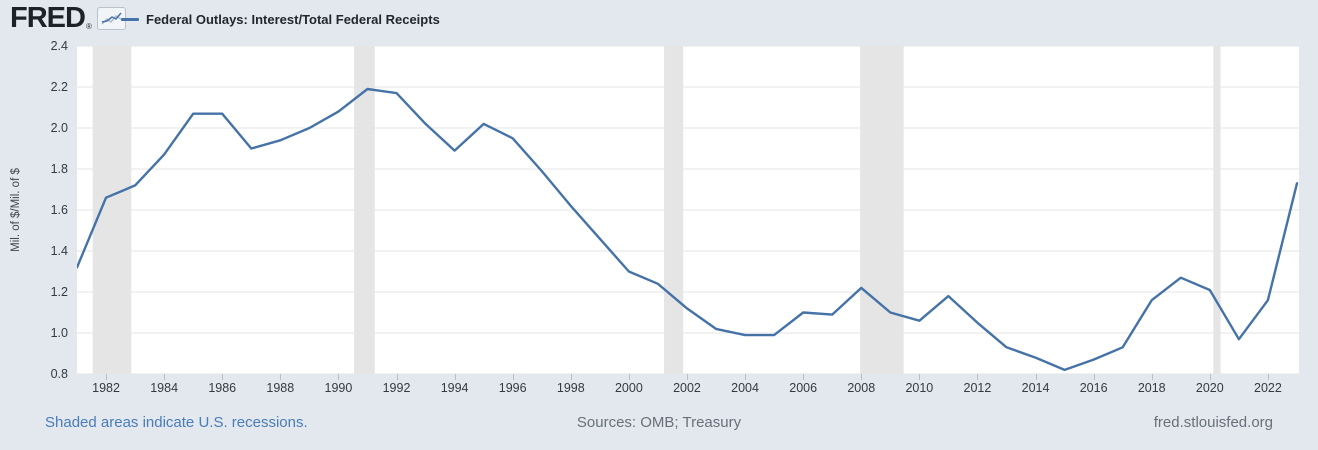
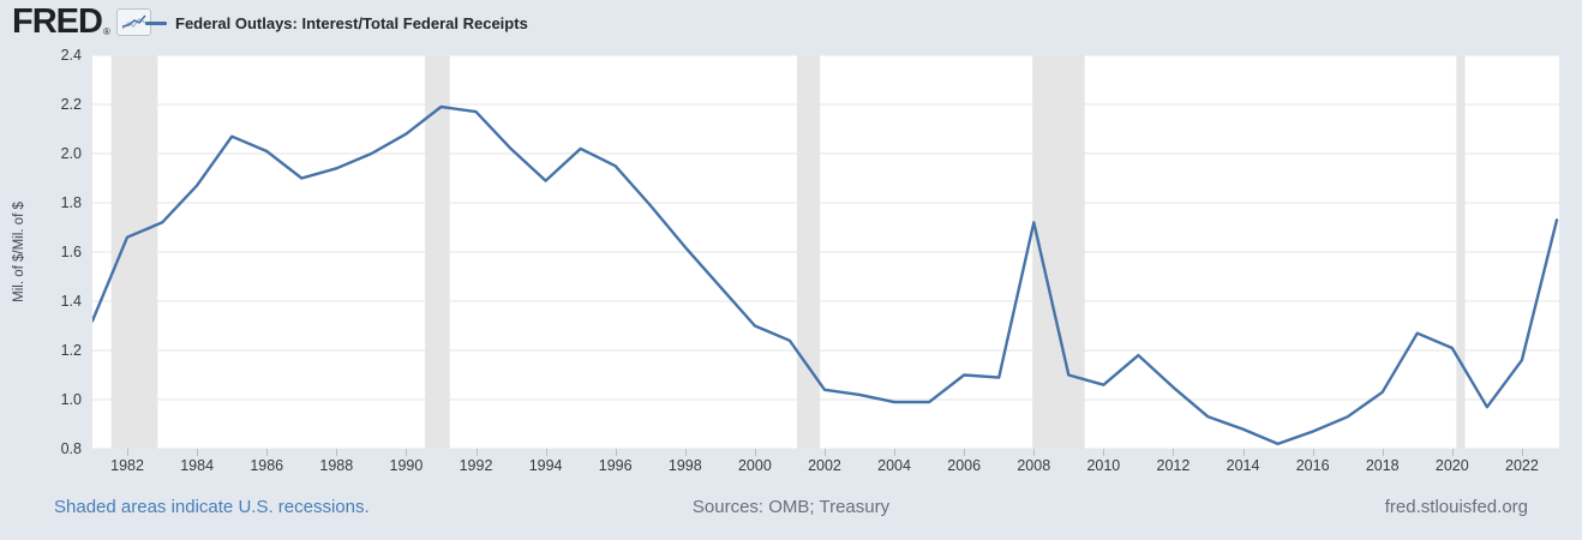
1986: 2.07 -> 2.01
2002: 1.12 -> 1.04
2008: 1.22 -> 1.72
2018: 1.16 -> 1.03
